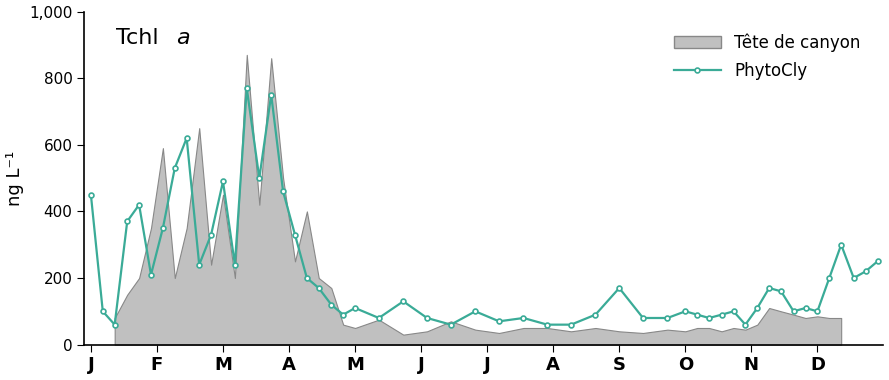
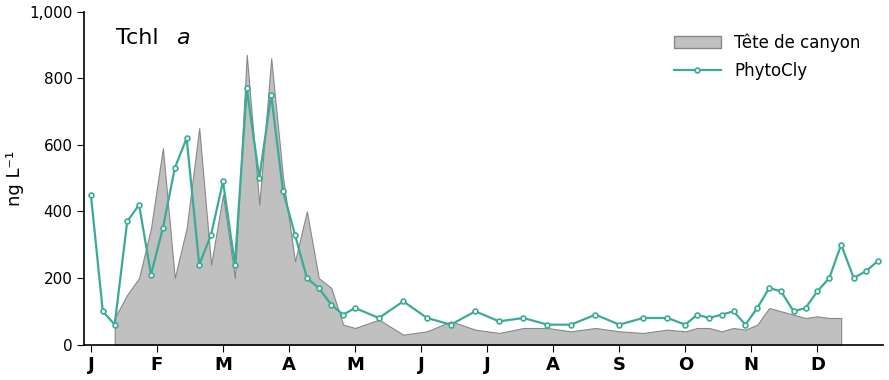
PhytoCly/S: 170 -> 60
PhytoCly/O: 100 -> 60
PhytoCly/D: 100 -> 160
